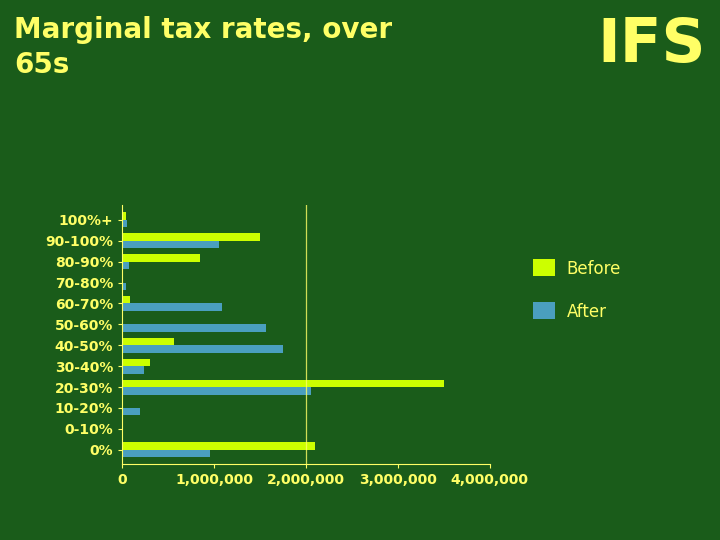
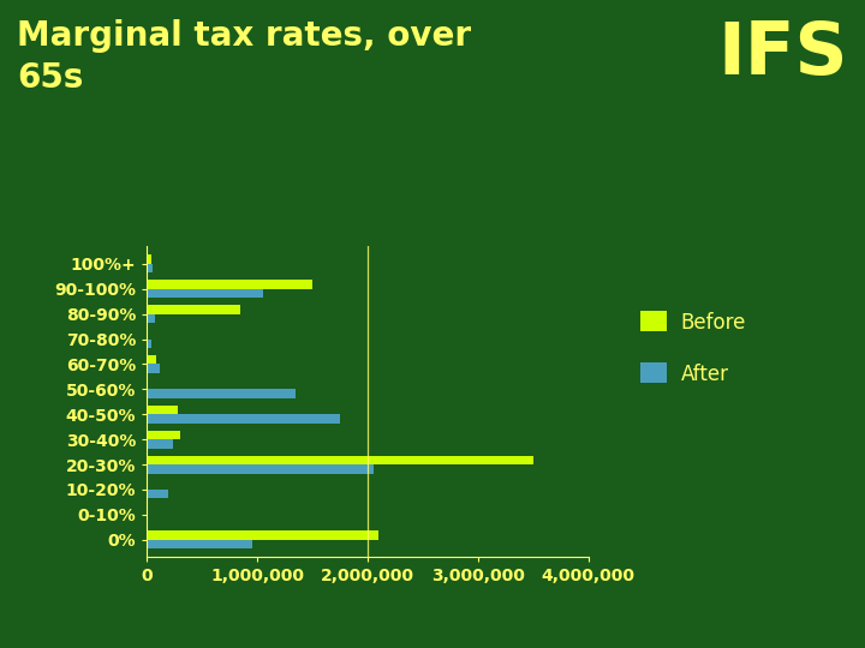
After/60-70%: 1,080,000 -> 120,000
After/50-60%: 1,560,000 -> 1,350,000
Before/40-50%: 560,000 -> 280,000
